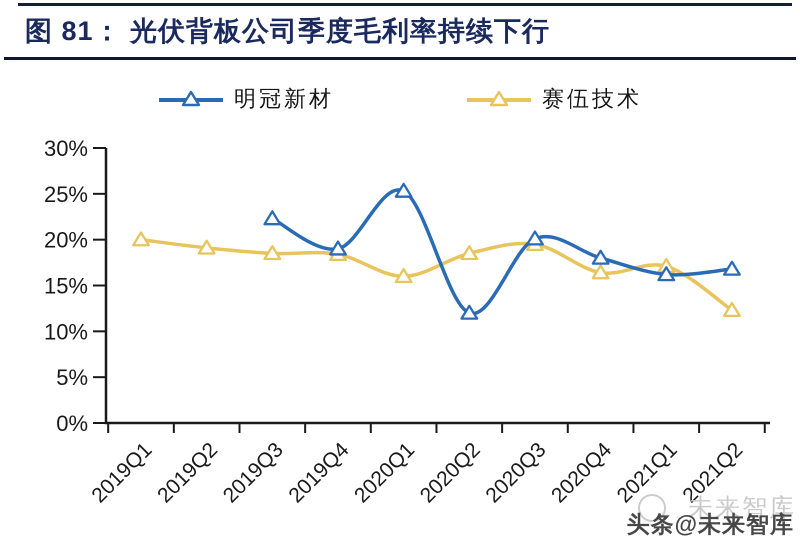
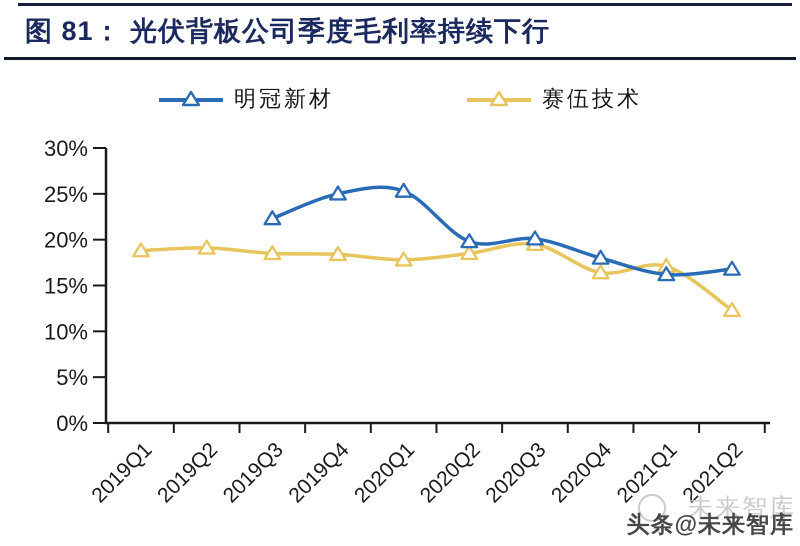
赛伍技术/2019Q1: 20% -> 19%
明冠新材/2019Q4: 19% -> 25%
赛伍技术/2020Q1: 16% -> 18%
明冠新材/2020Q2: 12% -> 20%
